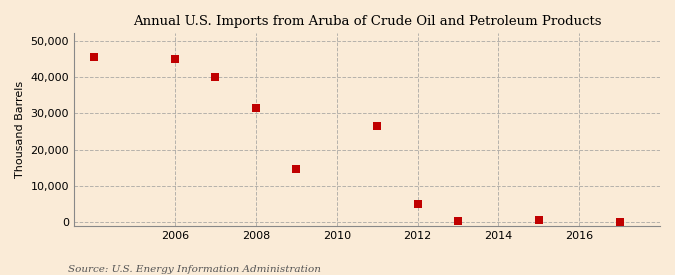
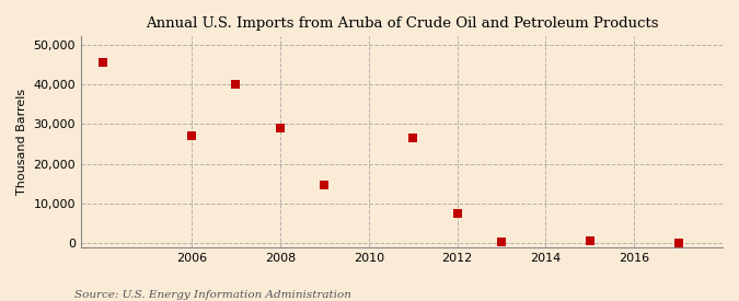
2006: 45,000 -> 27,000
2008: 31,500 -> 29,000
2012: 5,000 -> 7,500
